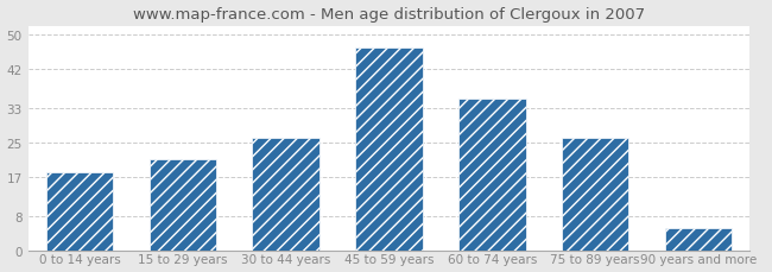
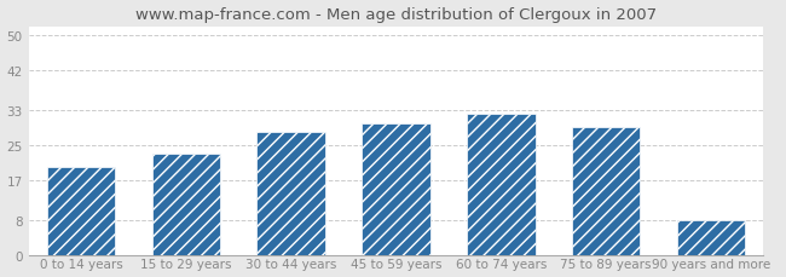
0 to 14 years: 18 -> 20
15 to 29 years: 21 -> 23
30 to 44 years: 26 -> 28
45 to 59 years: 47 -> 30
60 to 74 years: 35 -> 32
75 to 89 years: 26 -> 29
90 years and more: 5 -> 8
